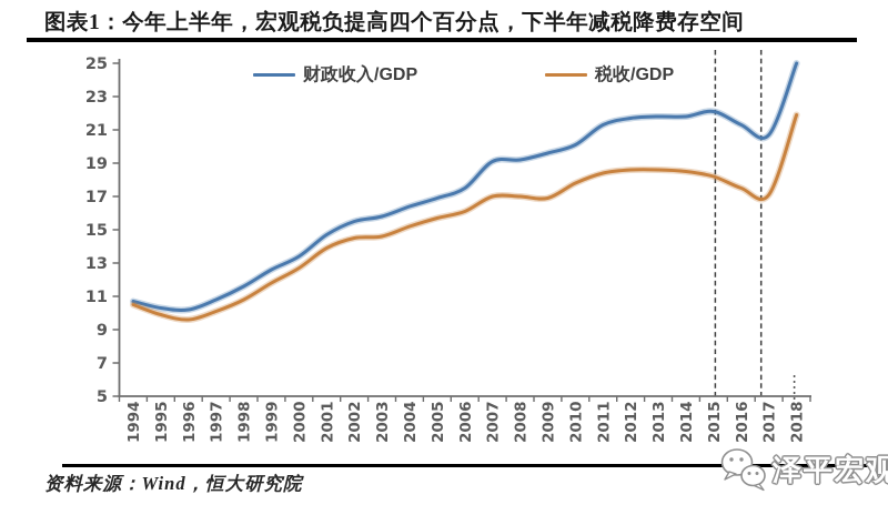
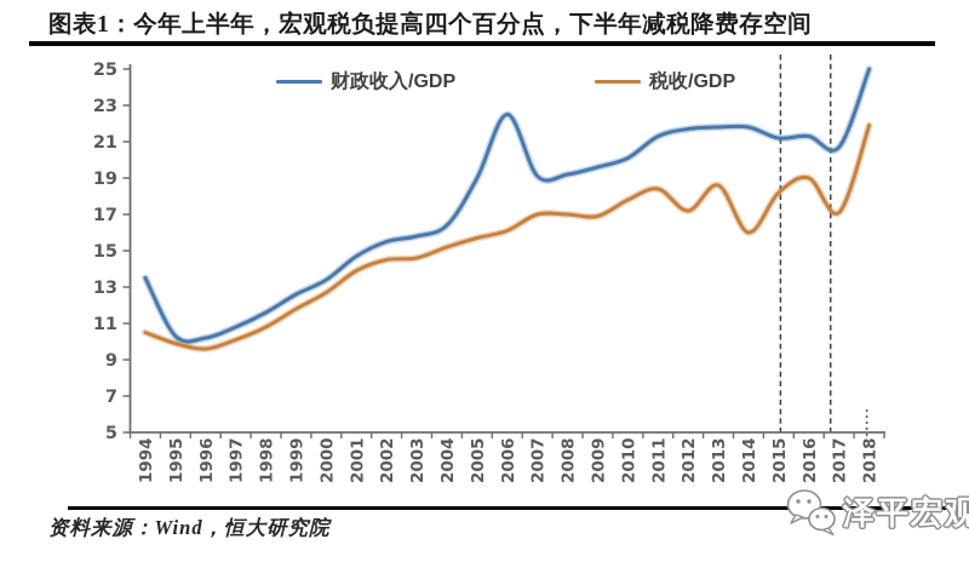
财政收入/GDP/1994: 10.7 -> 13.5
财政收入/GDP/2005: 16.9 -> 19.0
财政收入/GDP/2006: 17.5 -> 22.5
税收/GDP/2012: 18.6 -> 17.2
税收/GDP/2014: 18.5 -> 16.0
财政收入/GDP/2015: 22.1 -> 21.2
税收/GDP/2016: 17.5 -> 19.0
